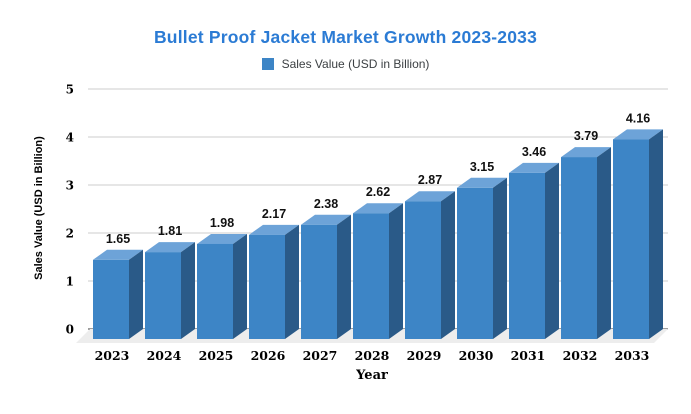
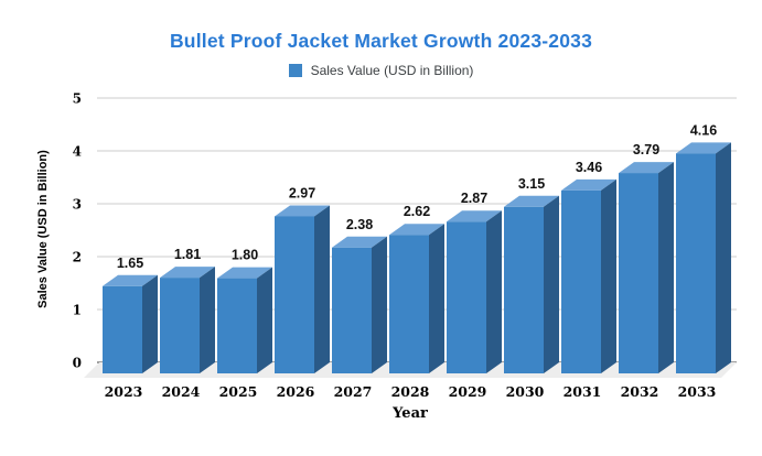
2025: 1.98 -> 1.80
2026: 2.17 -> 2.97
